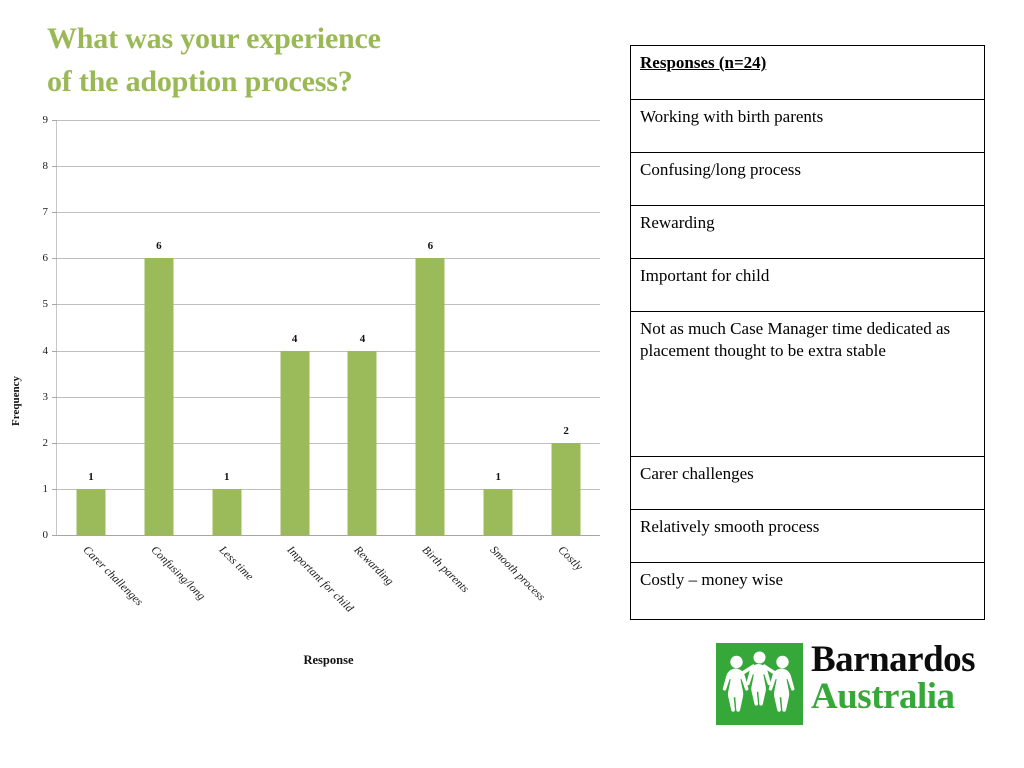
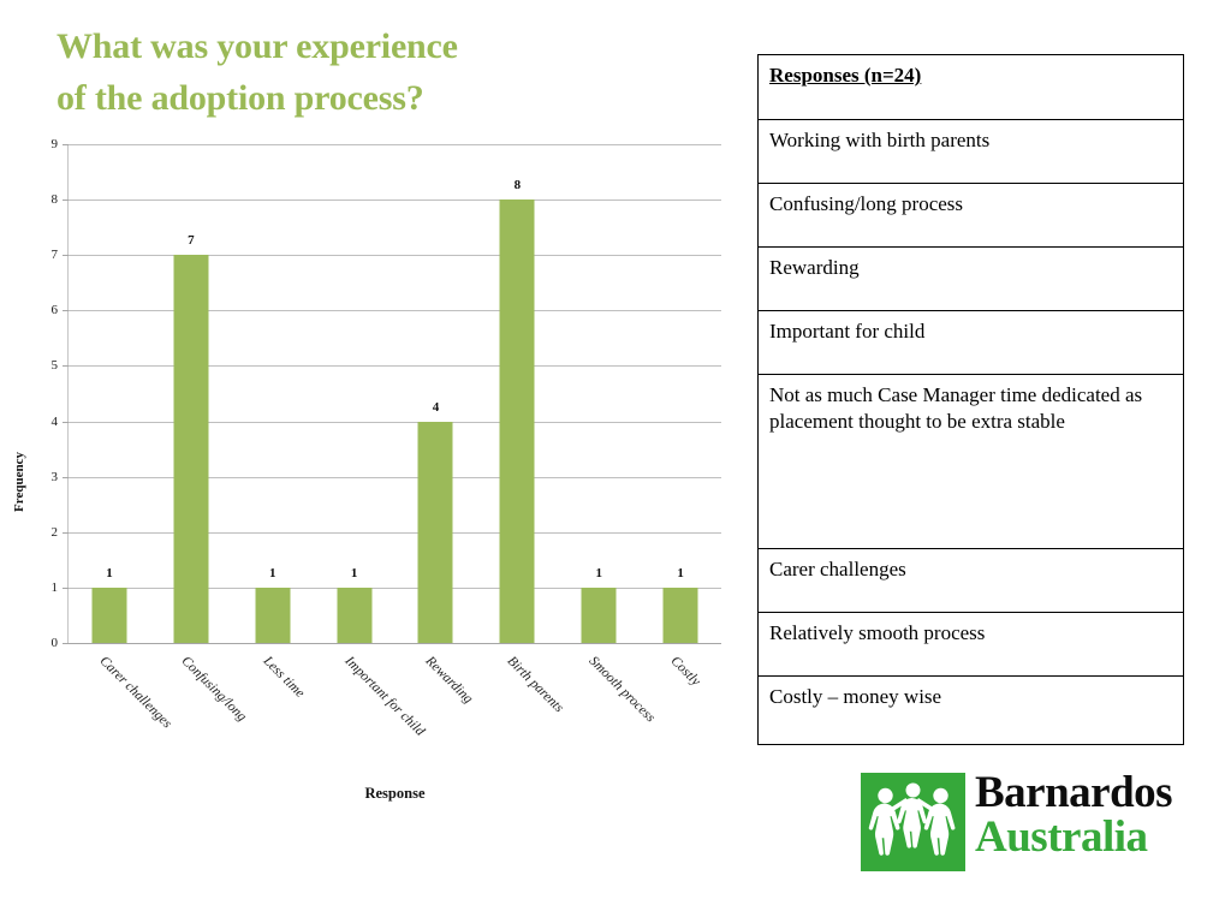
Confusing/long: 6 -> 7
Important for child: 4 -> 1
Birth parents: 6 -> 8
Costly: 2 -> 1
